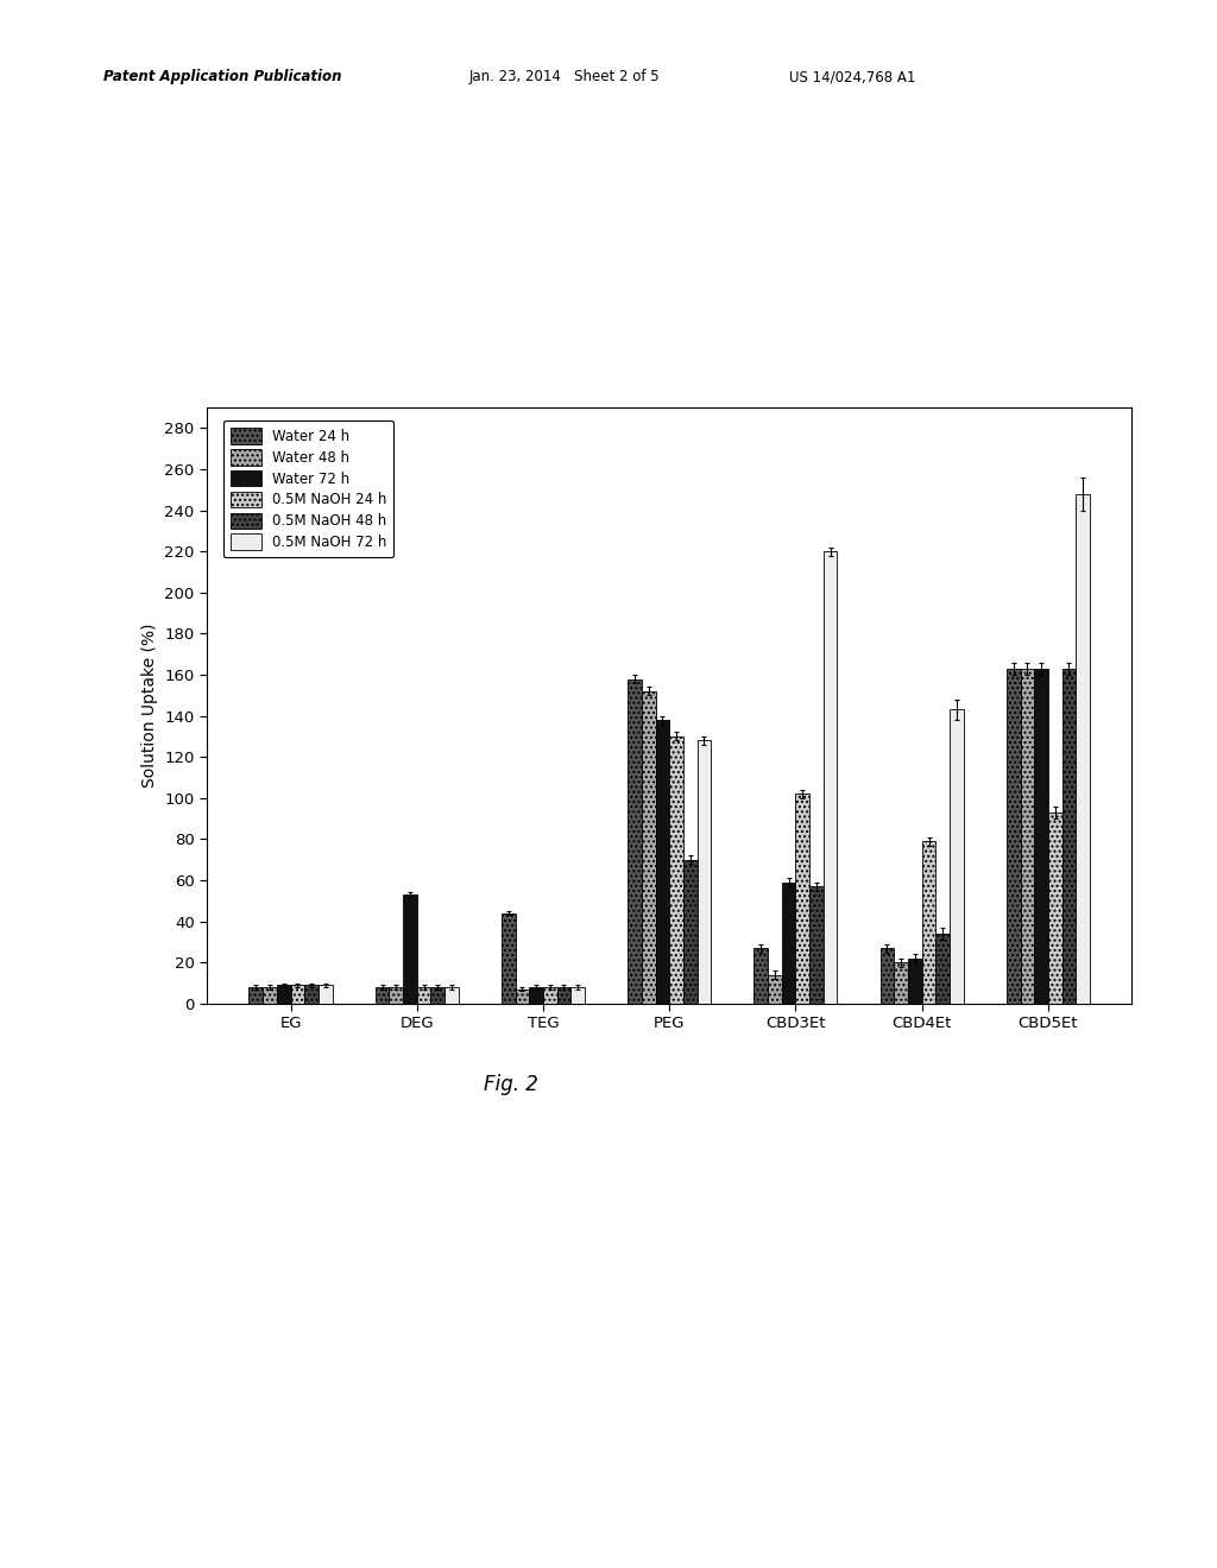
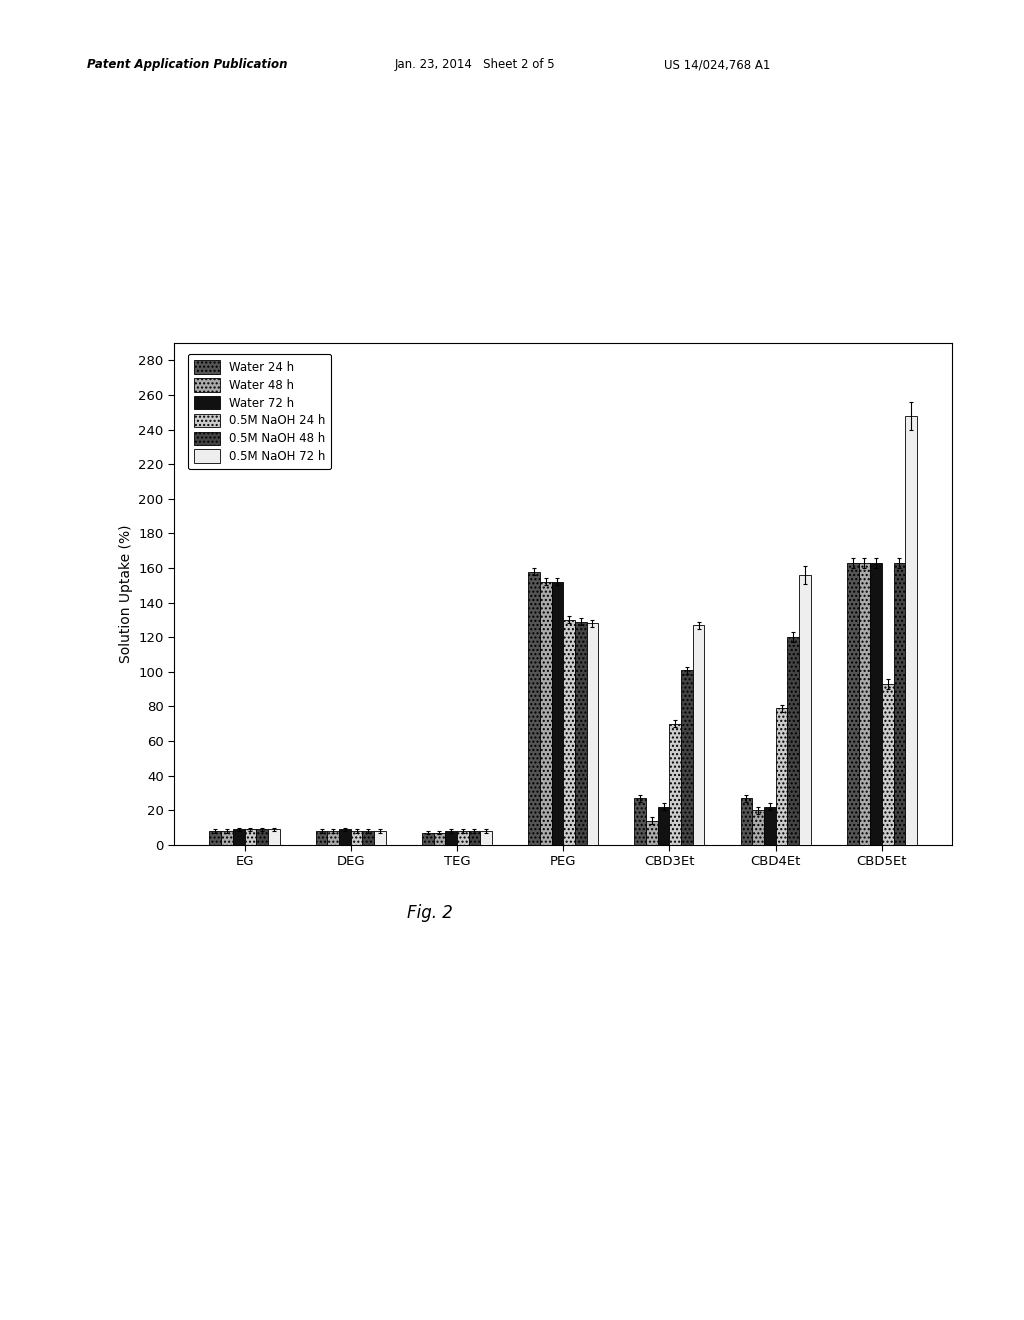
Water 72 h/DEG: 53 -> 9
Water 24 h/TEG: 44 -> 7
Water 72 h/PEG: 138 -> 152
0.5M NaOH 48 h/PEG: 70 -> 129
Water 72 h/CBD3Et: 59 -> 22
0.5M NaOH 24 h/CBD3Et: 102 -> 70
0.5M NaOH 48 h/CBD3Et: 57 -> 101
0.5M NaOH 72 h/CBD3Et: 220 -> 127
0.5M NaOH 48 h/CBD4Et: 34 -> 120
0.5M NaOH 72 h/CBD4Et: 143 -> 156
